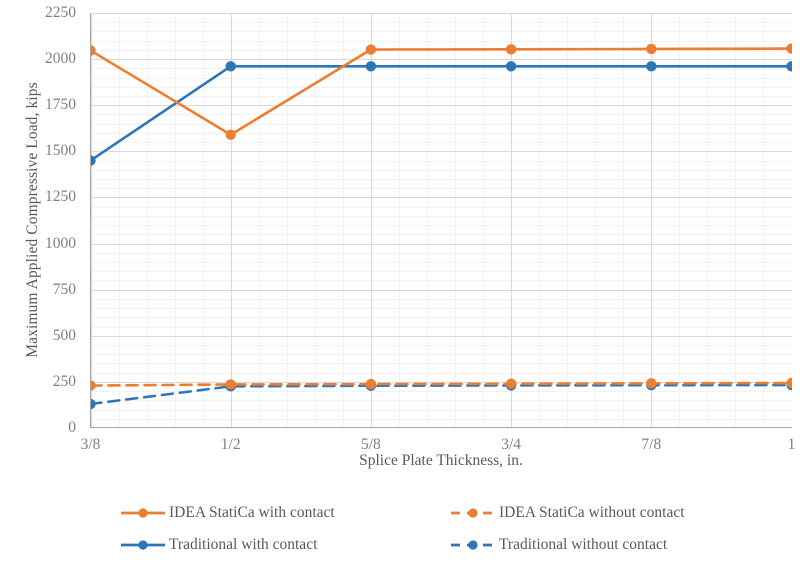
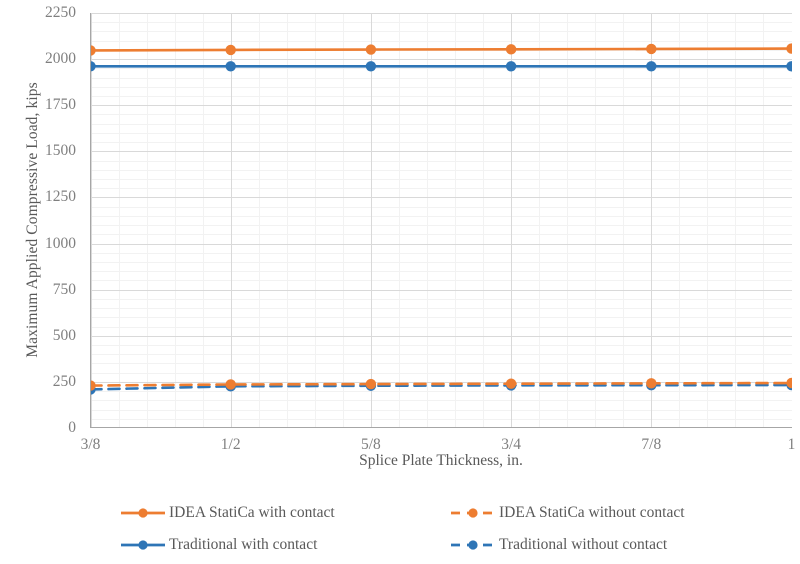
Traditional with contact/3/8: 1450 -> 1960
Traditional without contact/3/8: 130 -> 210
IDEA StatiCa with contact/1/2: 1590 -> 2050
